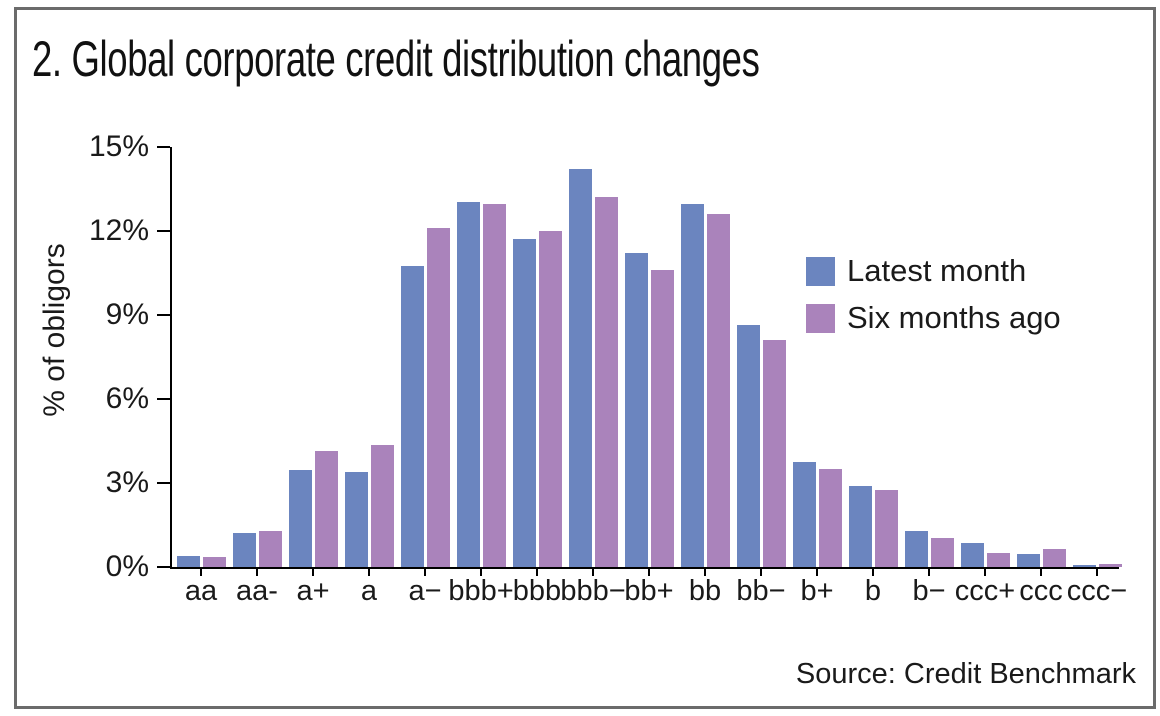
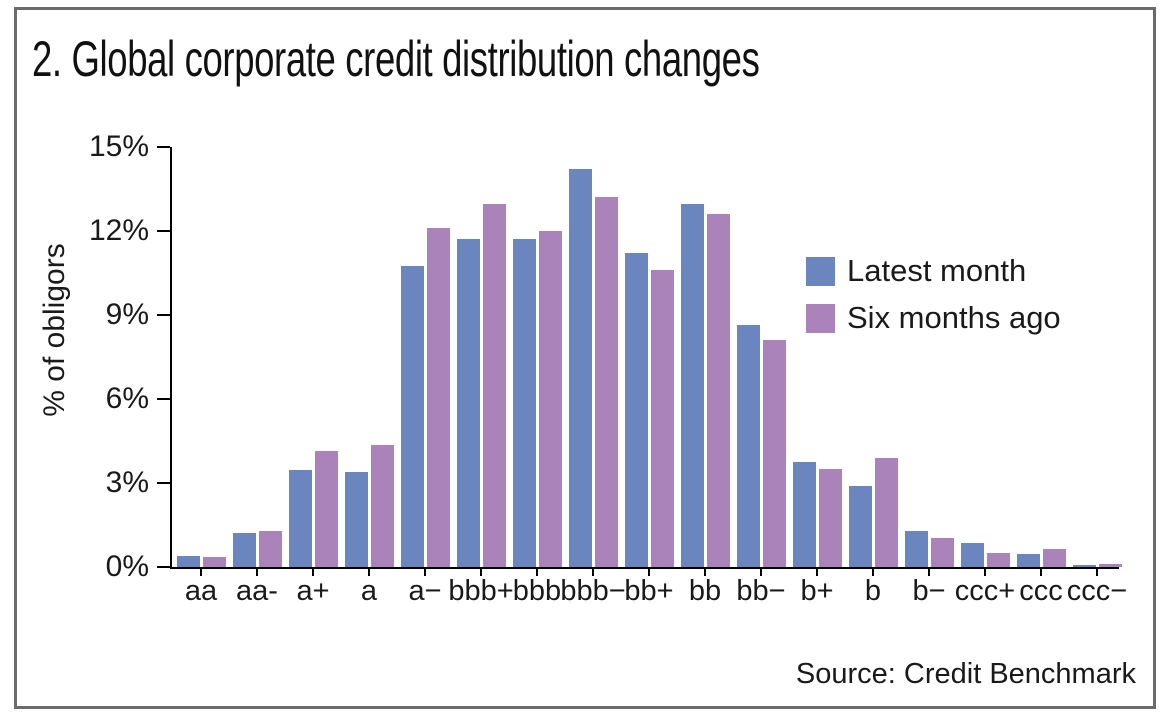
Latest month/bbb+: 13.1% -> 11.7%
Six months ago/b: 2.8% -> 3.9%
